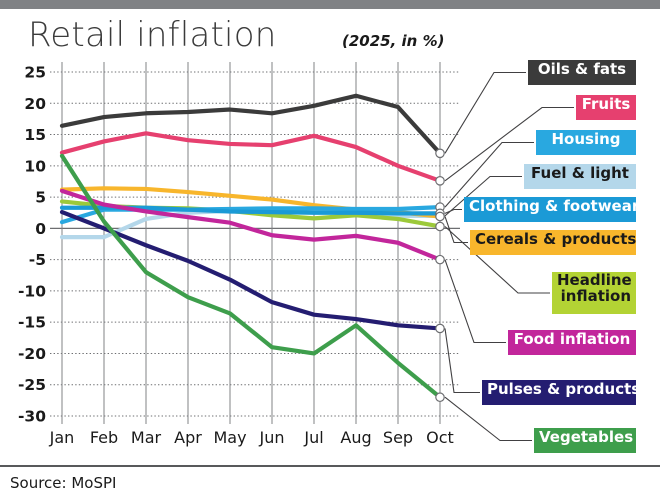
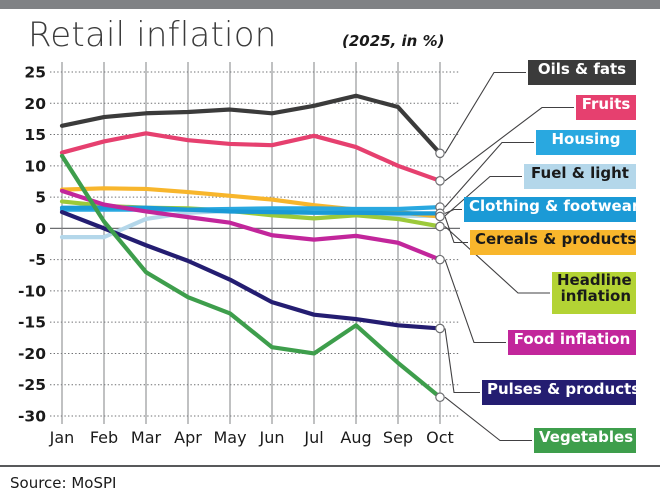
Housing/Jan: 1 -> 3
